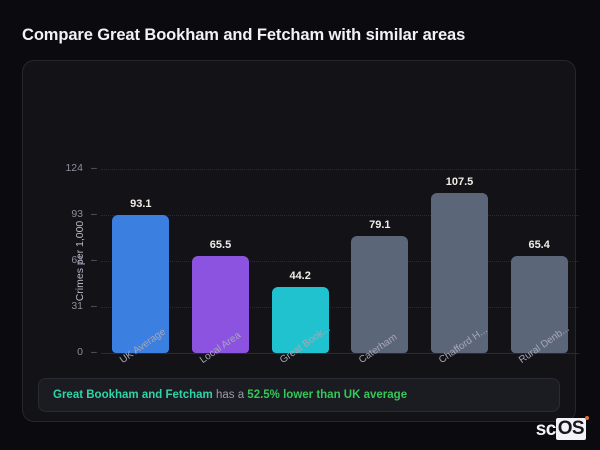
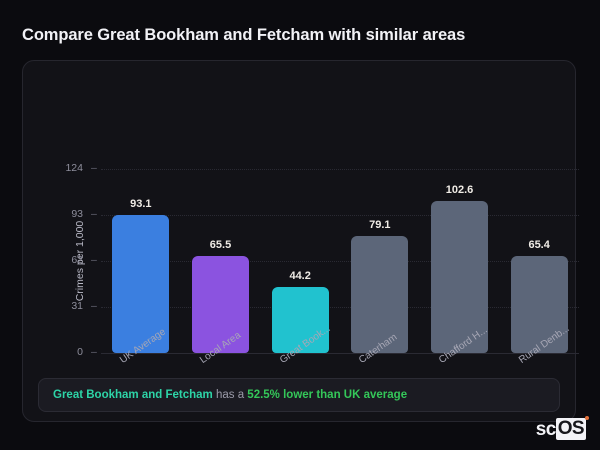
Chafford H...: 107.5 -> 102.6
